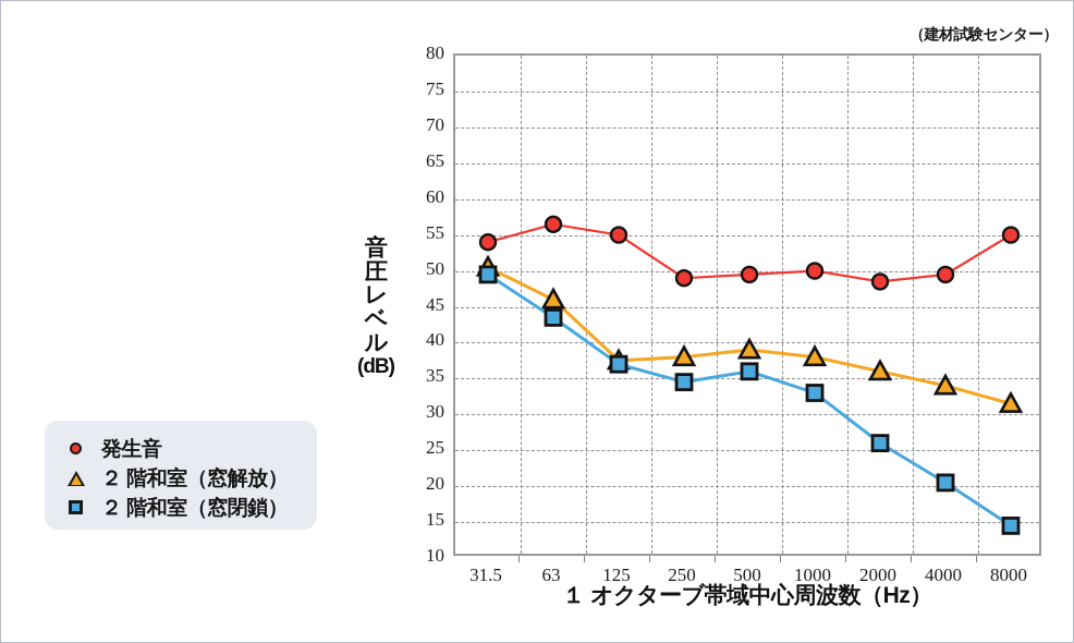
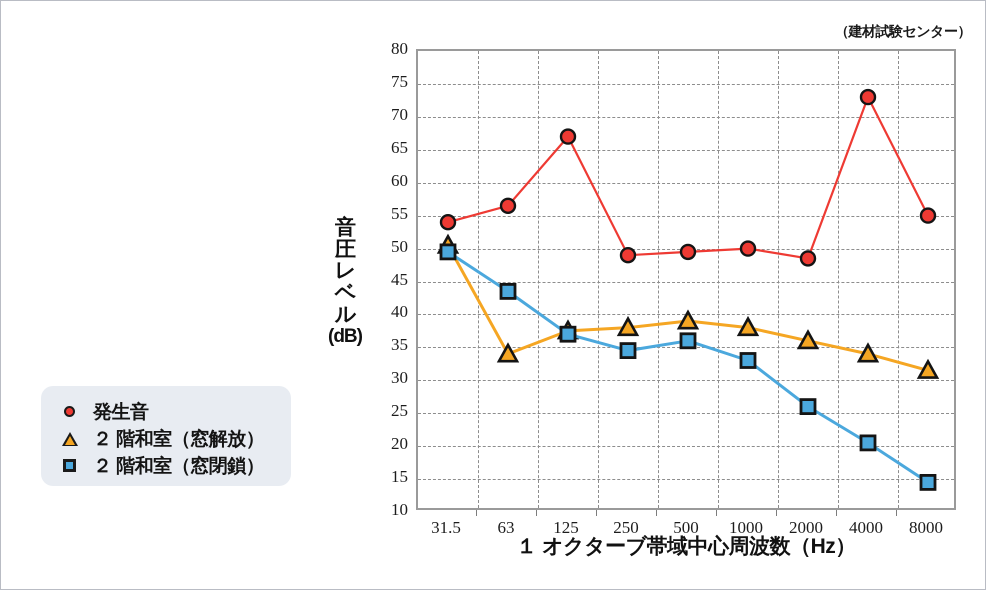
２ 階和室（窓解放）/63: 46 -> 34
発生音/125: 55 -> 67
発生音/4000: 50 -> 73
